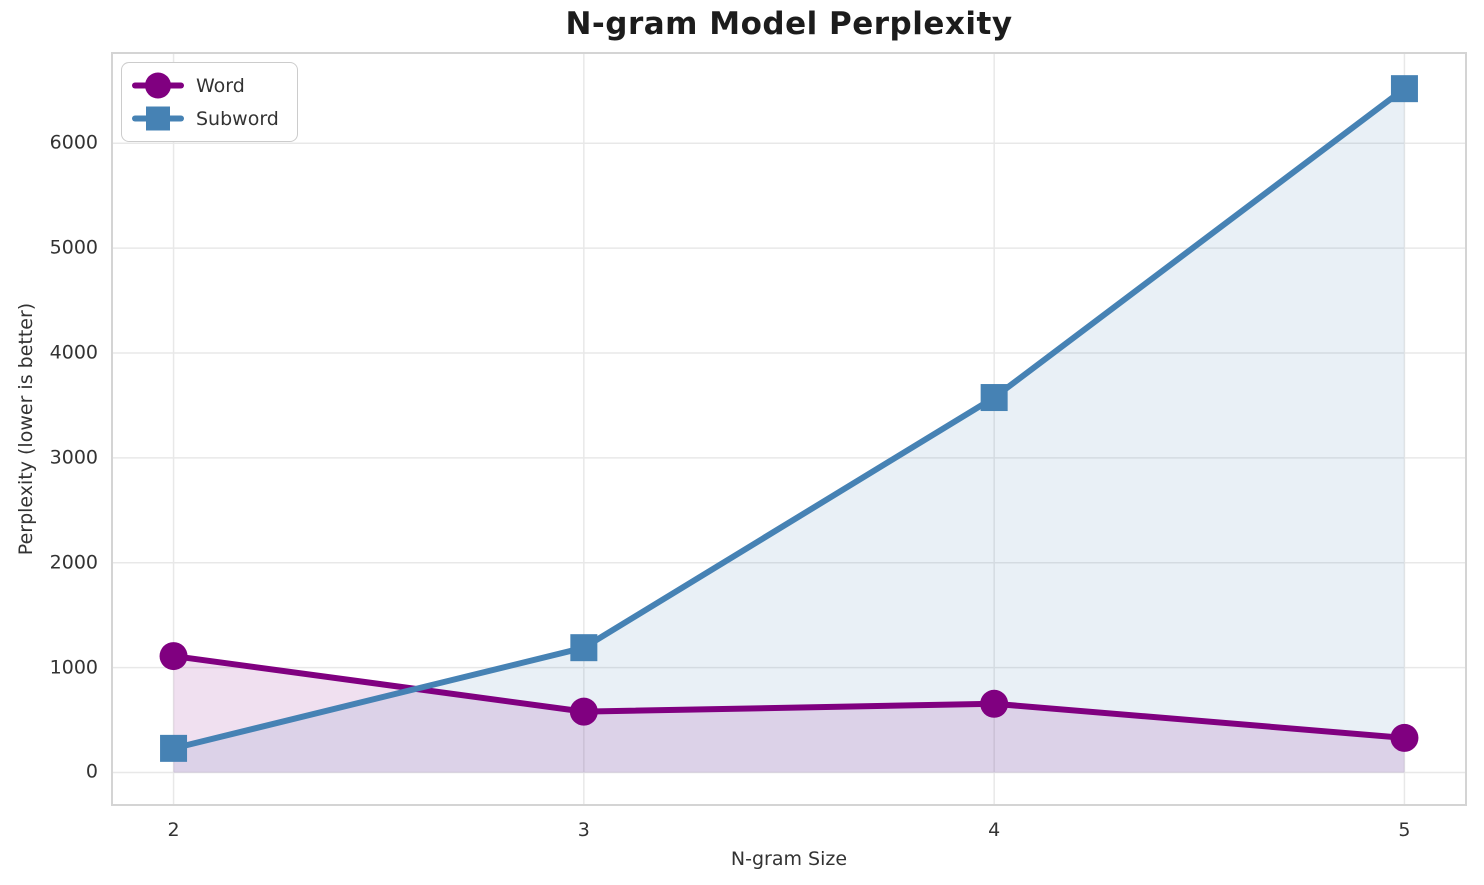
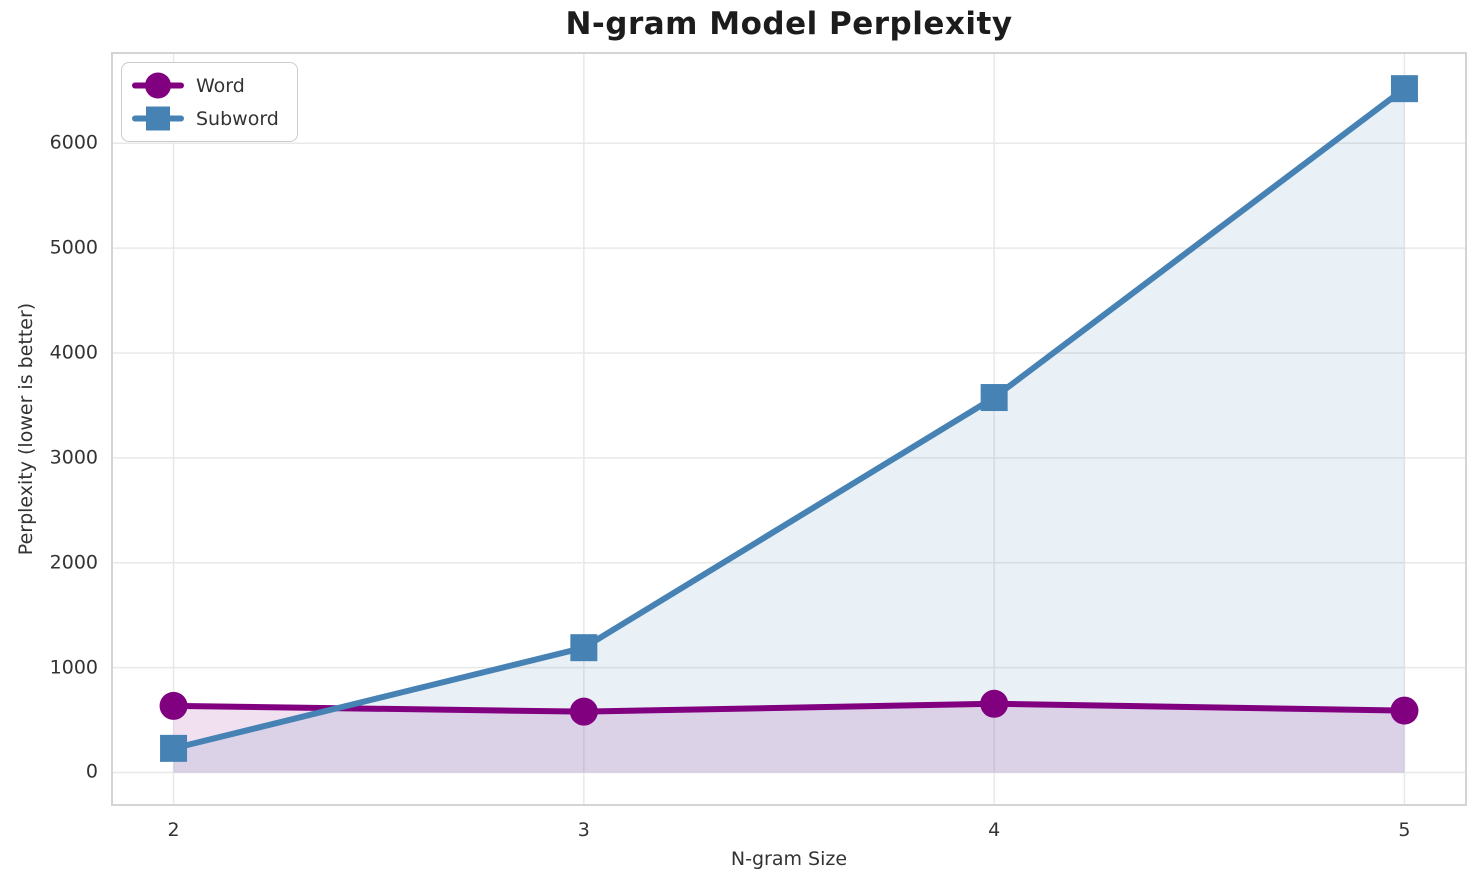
Word/2: 1110 -> 640
Word/5: 330 -> 590
